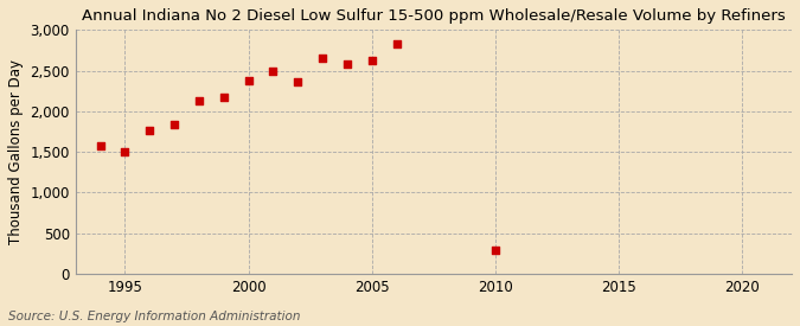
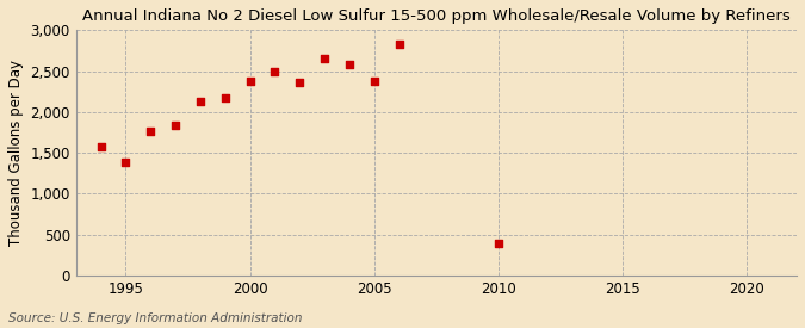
1995: 1,500 -> 1,380
2005: 2,620 -> 2,380
2010: 300 -> 400
